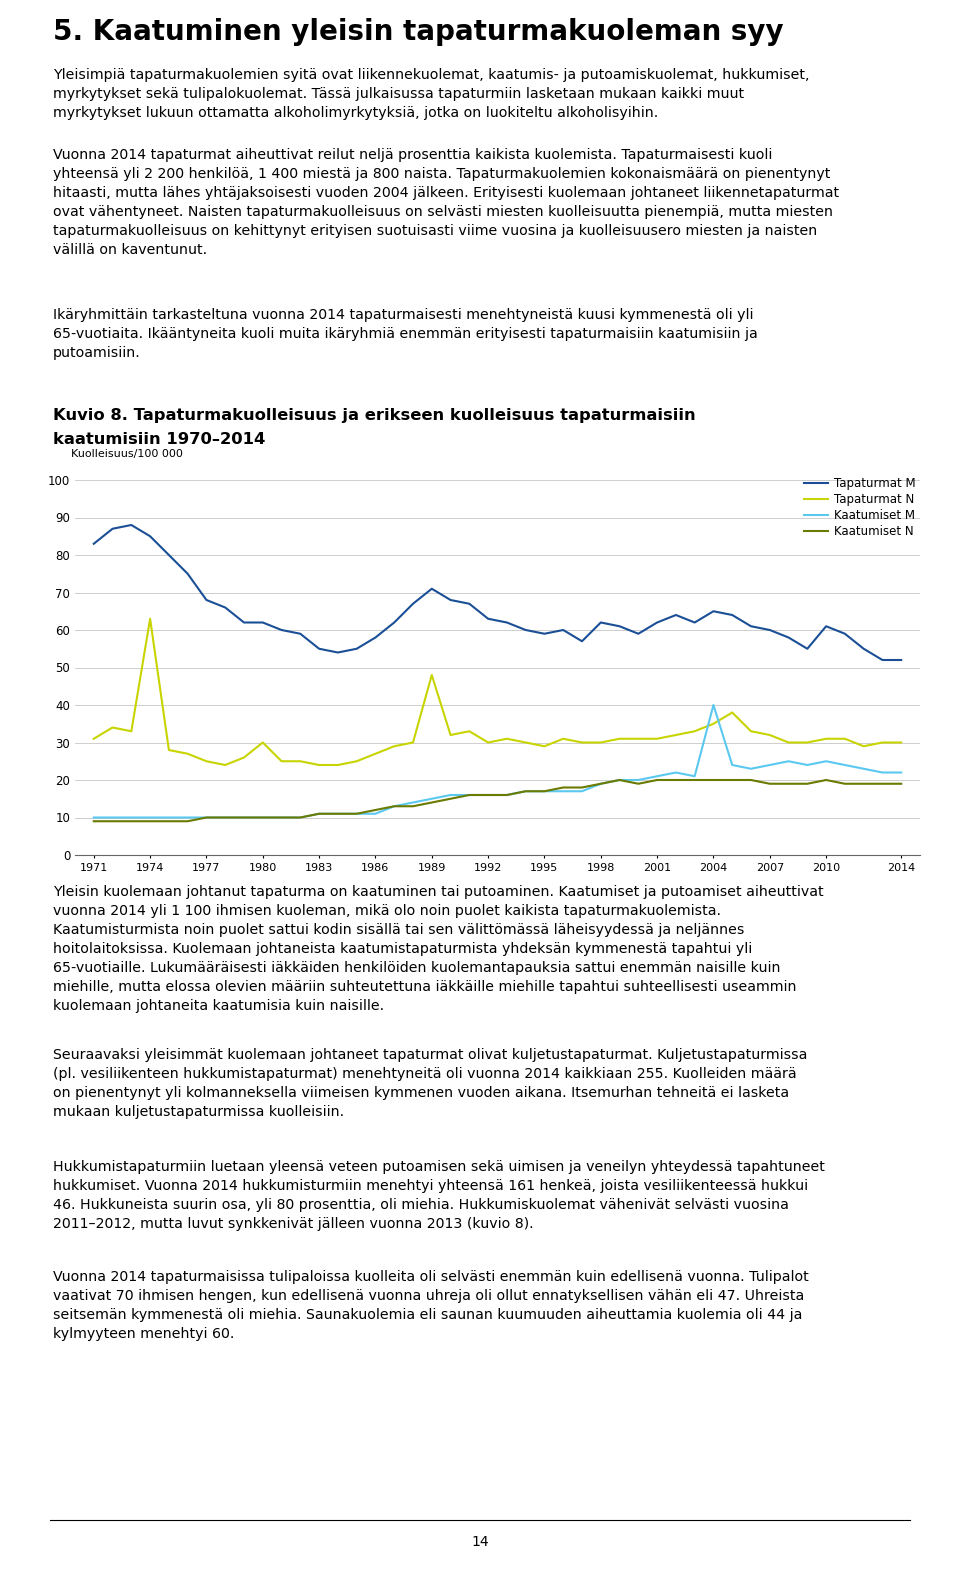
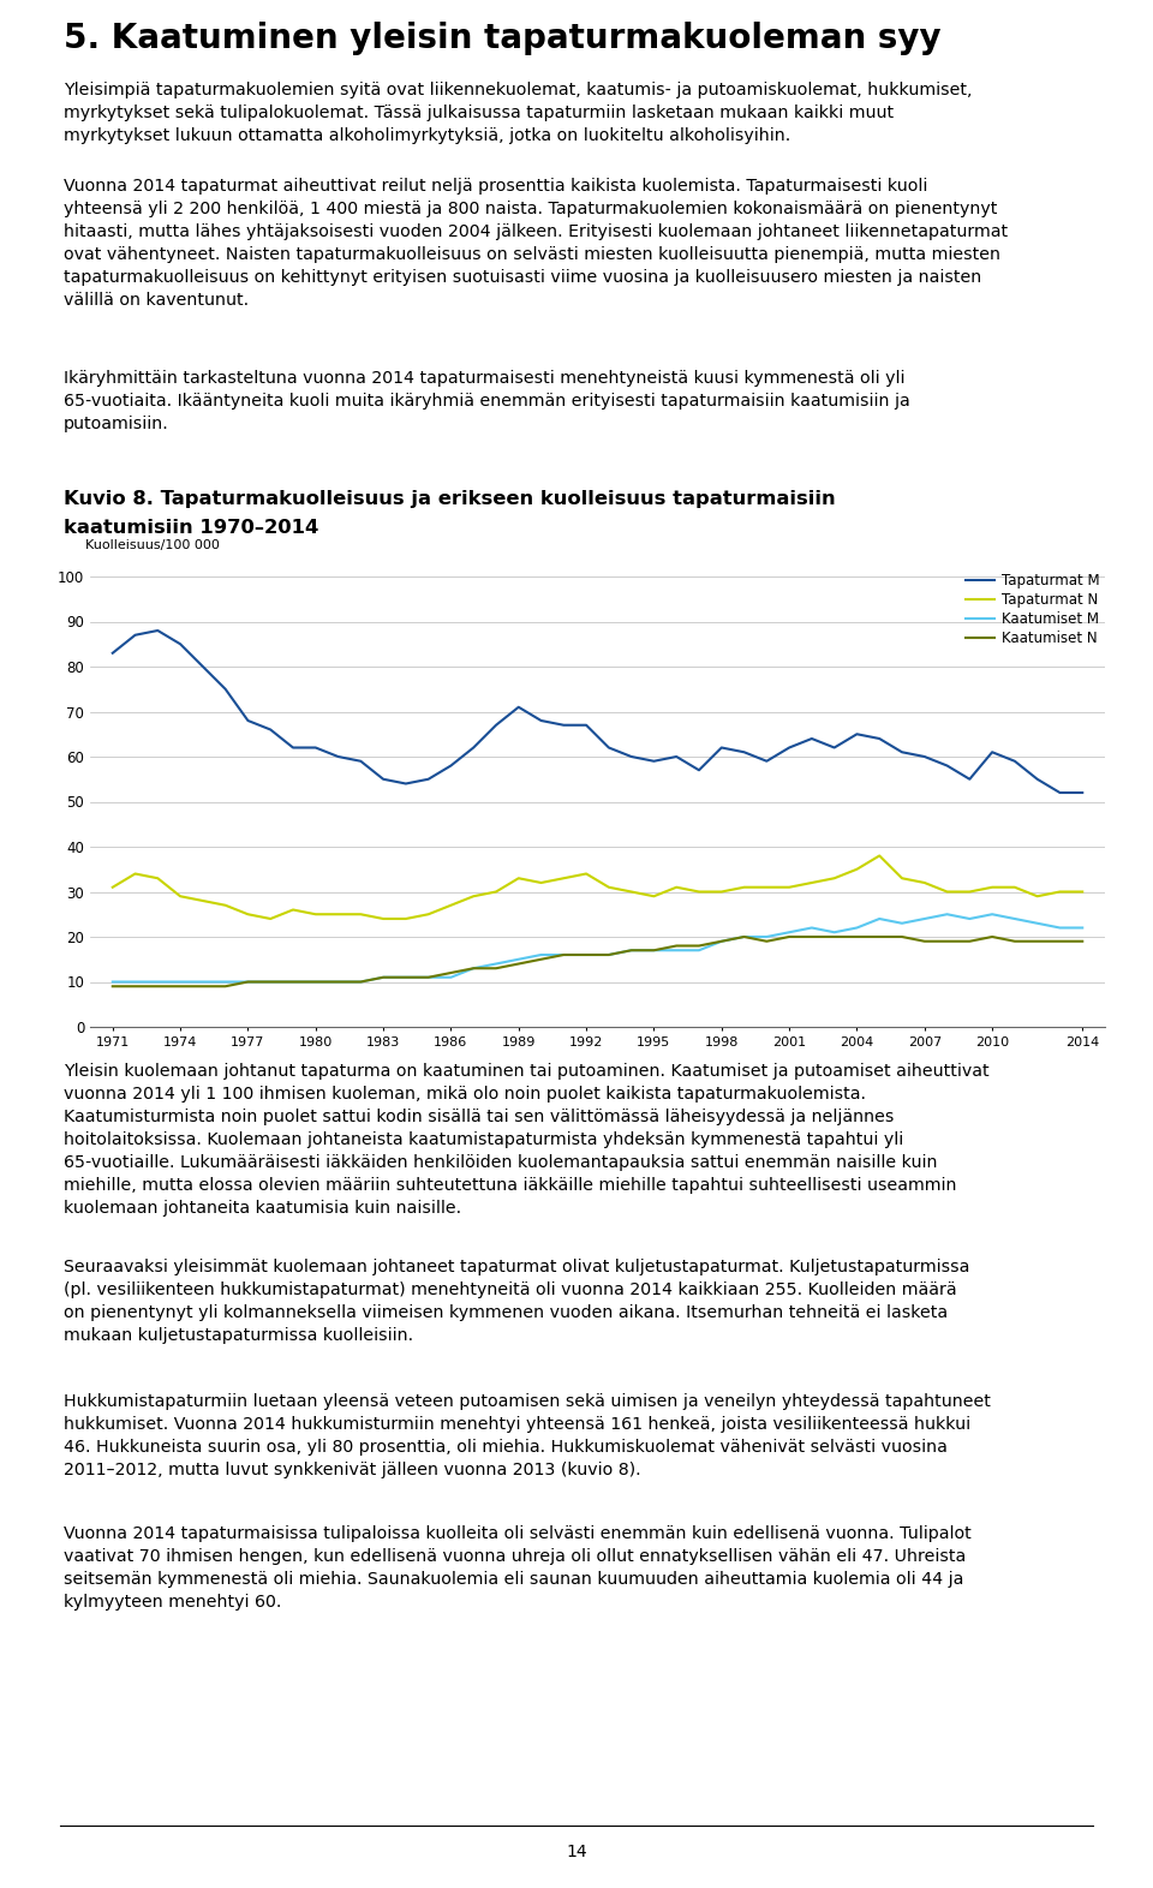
Tapaturmat N/1974: 63 -> 29
Tapaturmat N/1980: 30 -> 25
Tapaturmat N/1989: 48 -> 33
Tapaturmat M/1992: 63 -> 67
Tapaturmat N/1992: 30 -> 34
Kaatumiset M/2004: 40 -> 22
